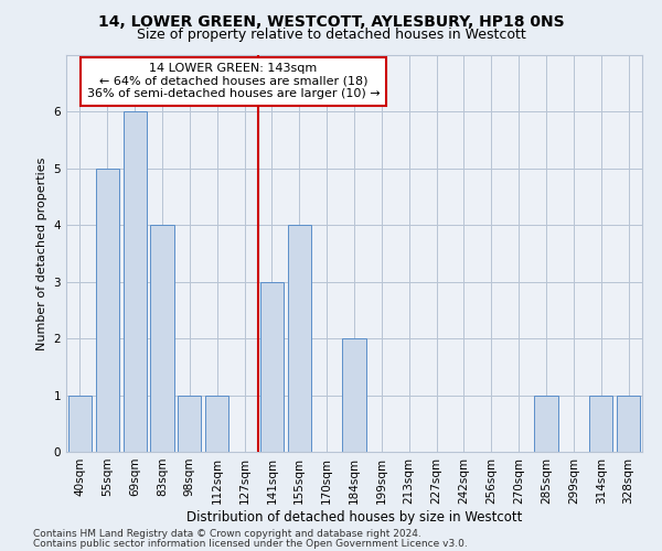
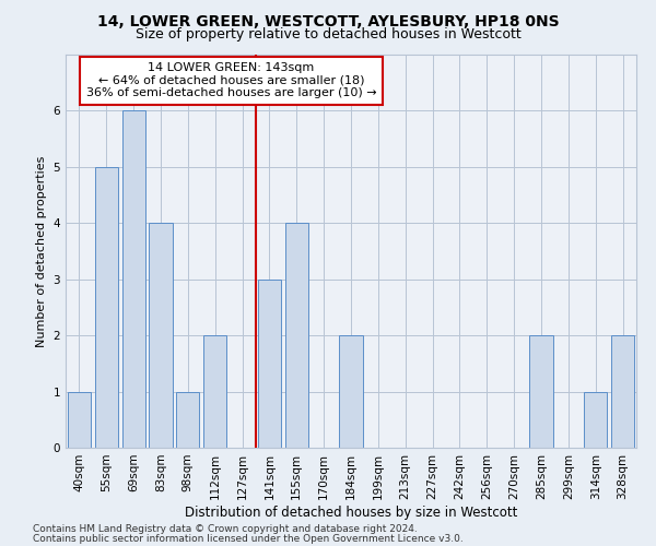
112sqm: 1 -> 2
285sqm: 1 -> 2
328sqm: 1 -> 2
